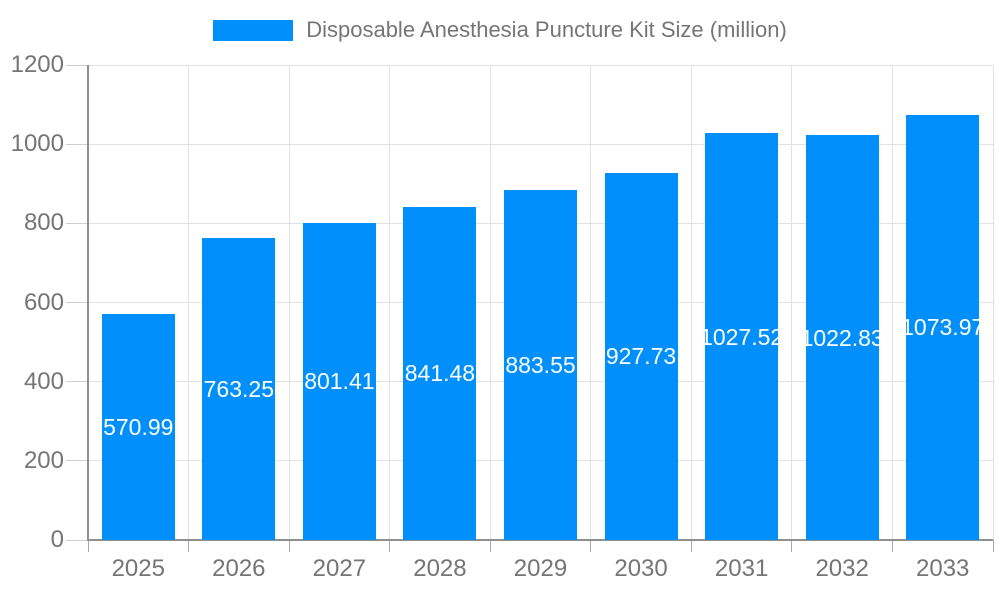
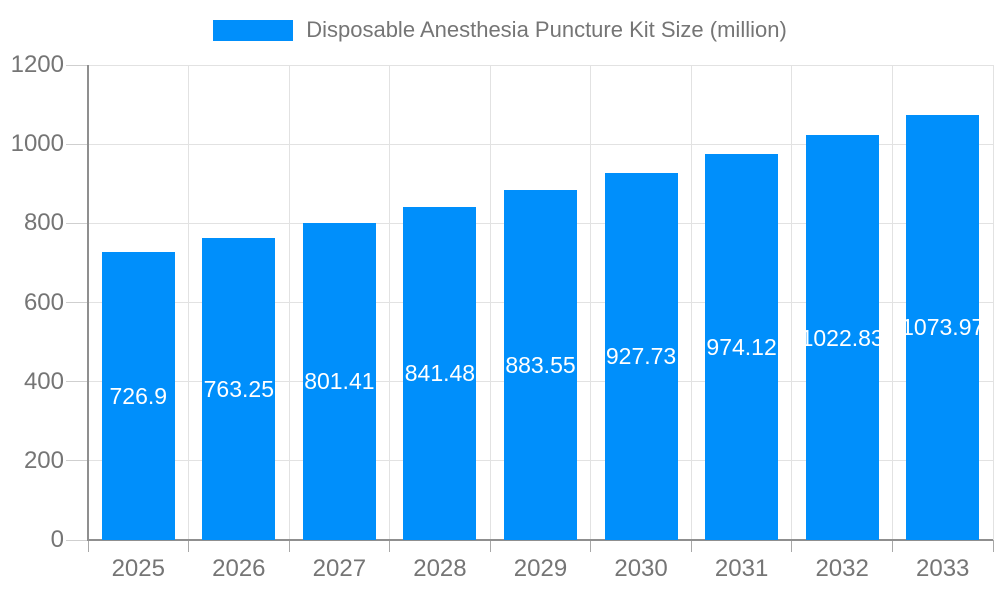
2025: 570.99 -> 726.9
2031: 1027.52 -> 974.12
